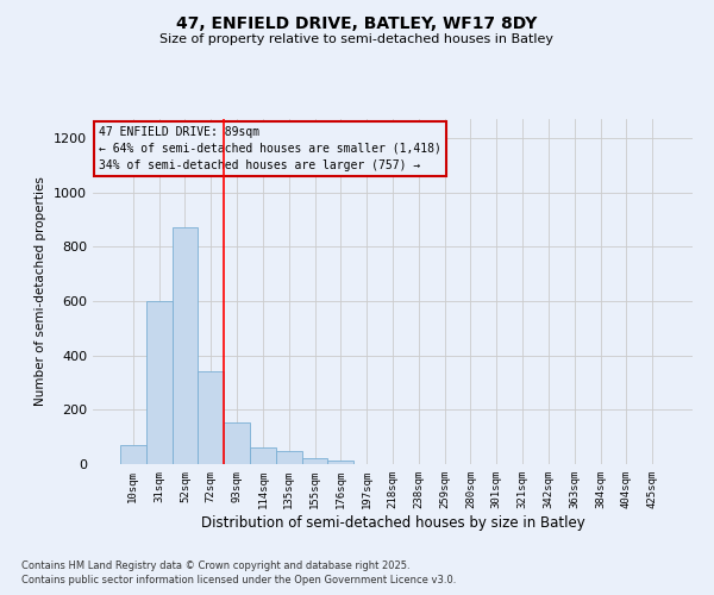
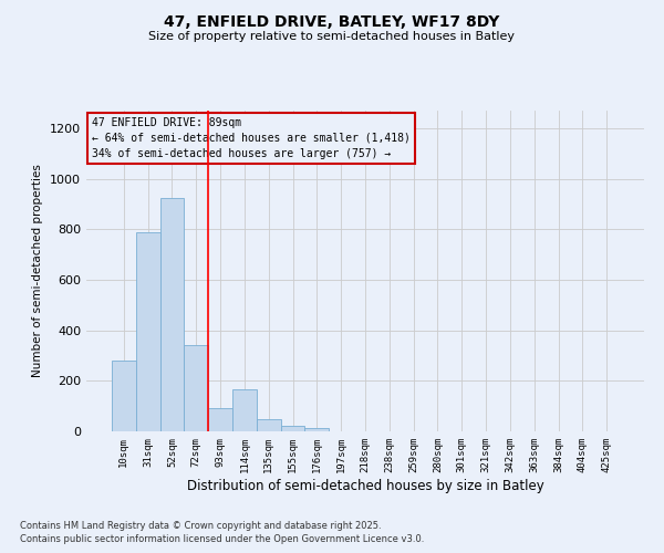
10sqm: 70 -> 280
31sqm: 600 -> 790
52sqm: 870 -> 925
93sqm: 155 -> 90
114sqm: 60 -> 165
